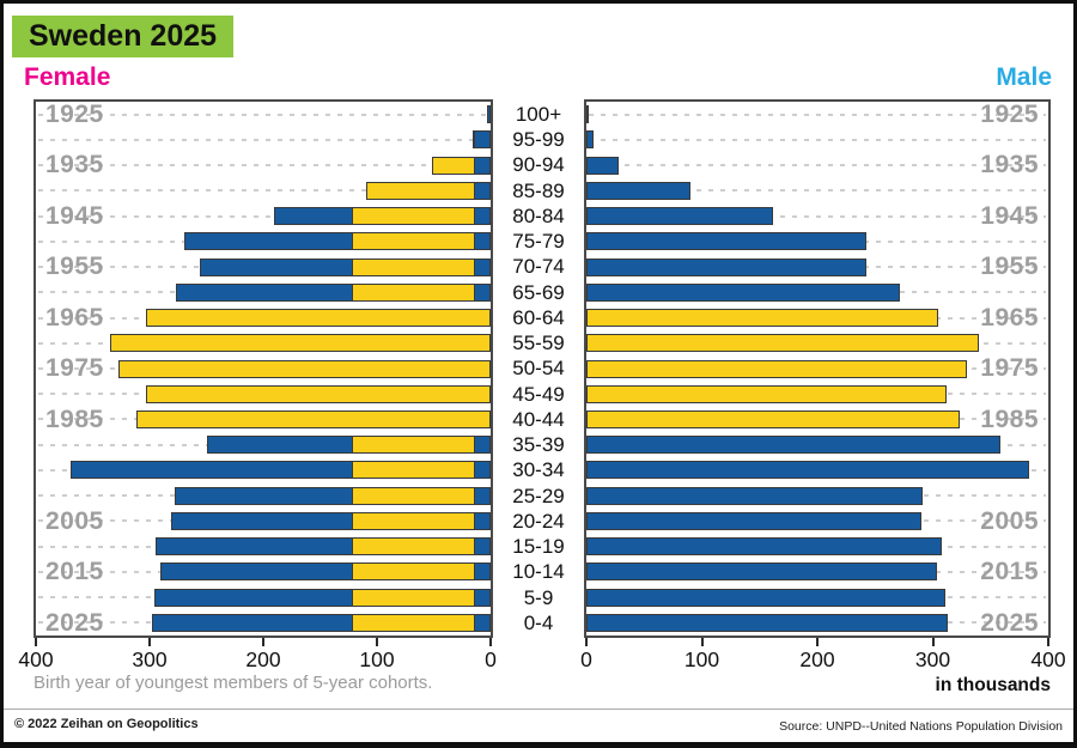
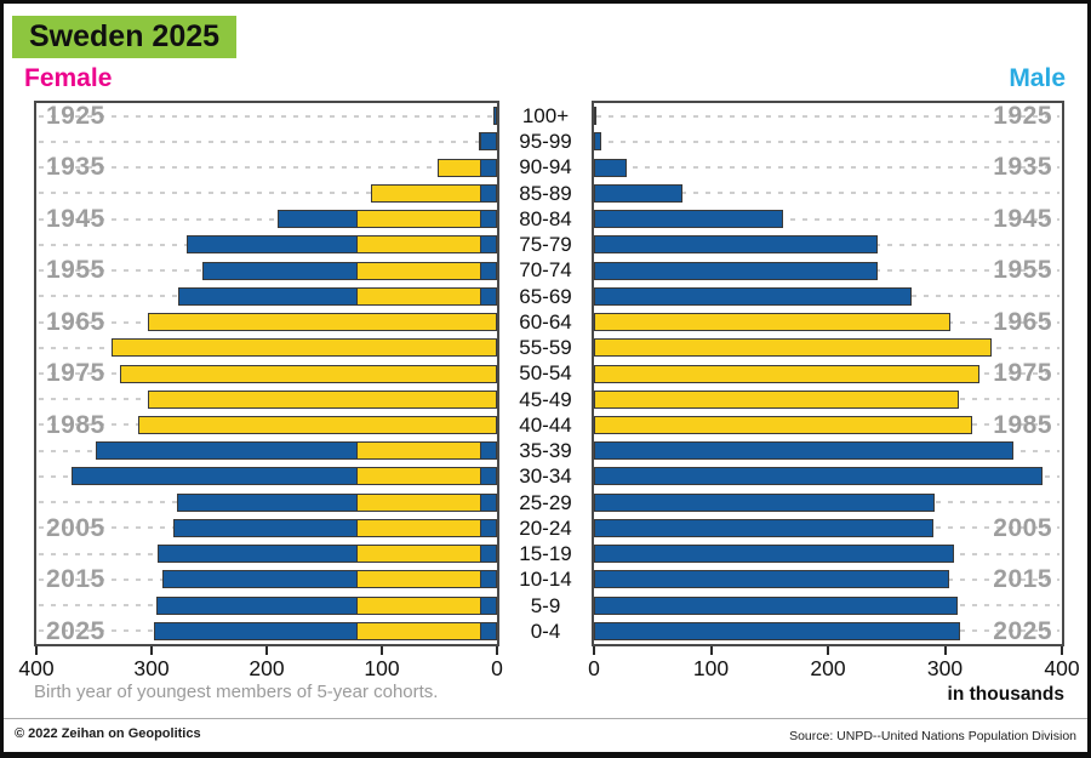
Male/85-89: 90 -> 80
Female/35-39: 250 -> 350
